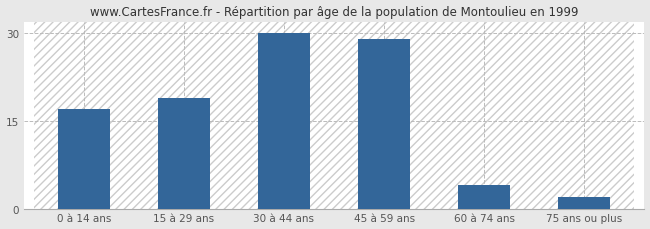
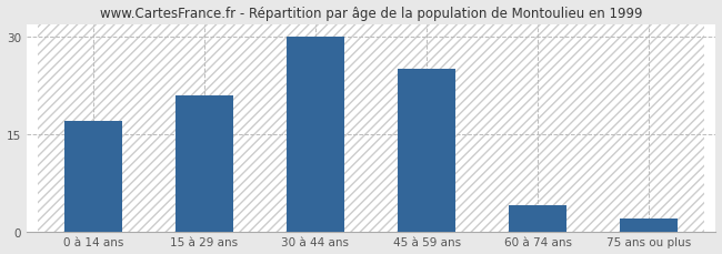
15 à 29 ans: 19 -> 21
45 à 59 ans: 29 -> 25
